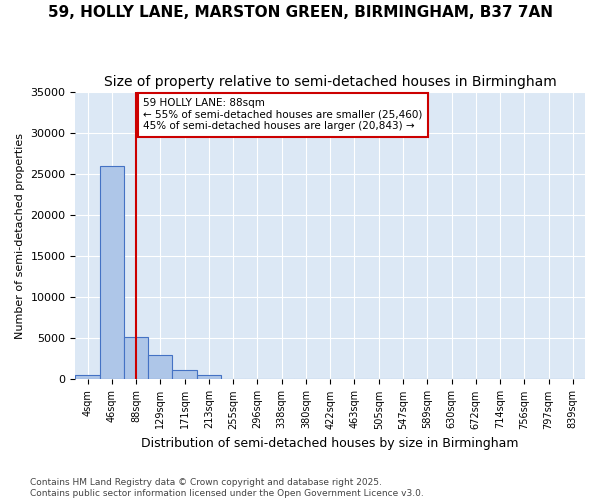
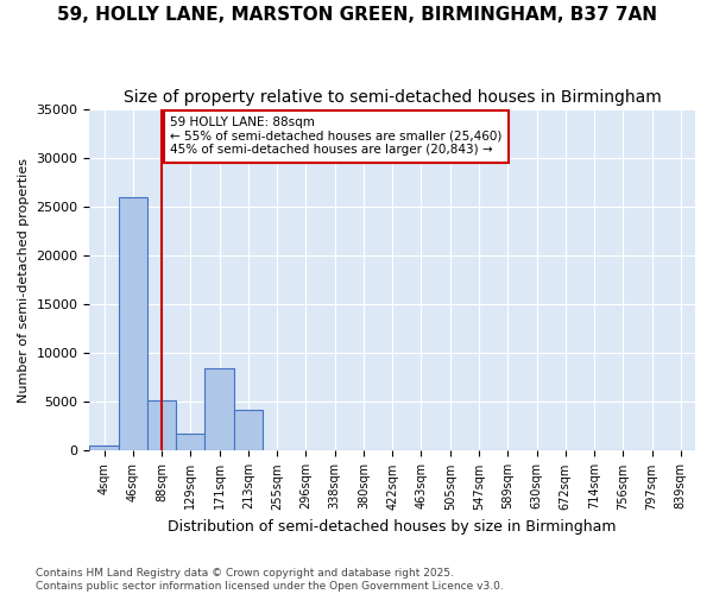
129sqm: 3000 -> 1800
171sqm: 1200 -> 8400
213sqm: 600 -> 4200
